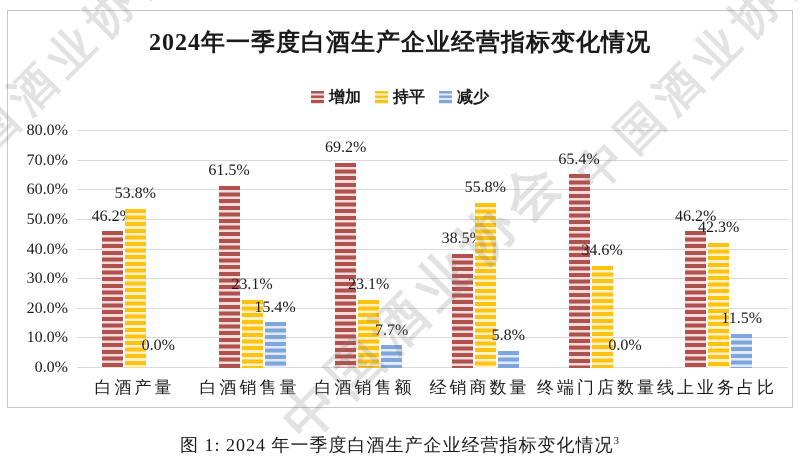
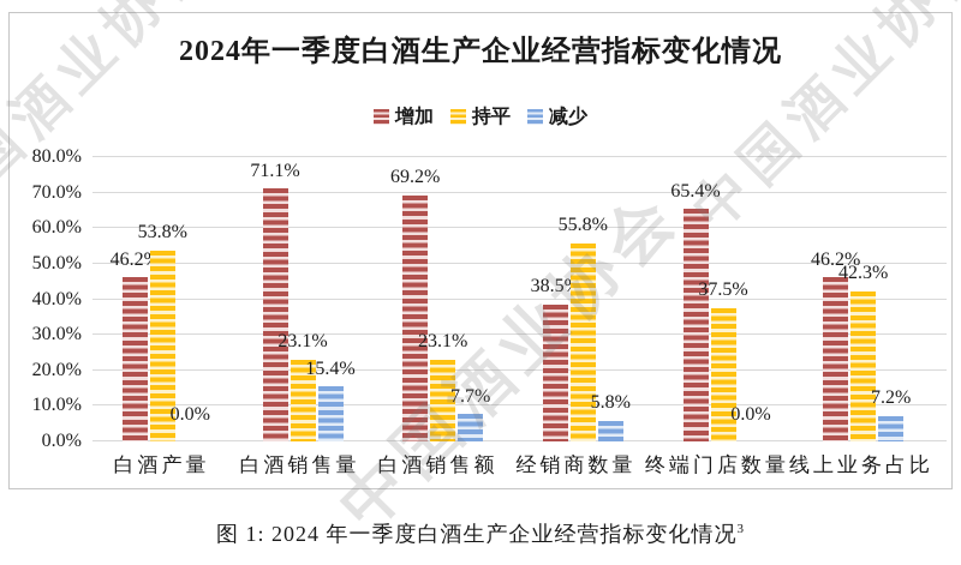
增加/白酒销售量: 61.5% -> 71.1%
持平/终端门店数量: 34.6% -> 37.5%
减少/线上业务占比: 11.5% -> 7.2%
